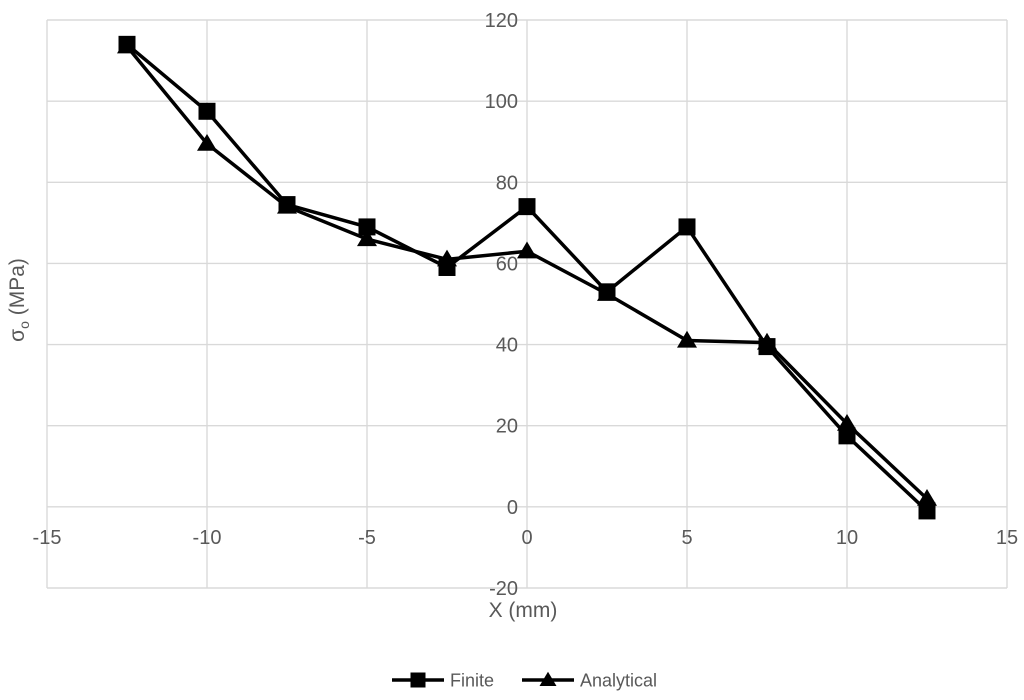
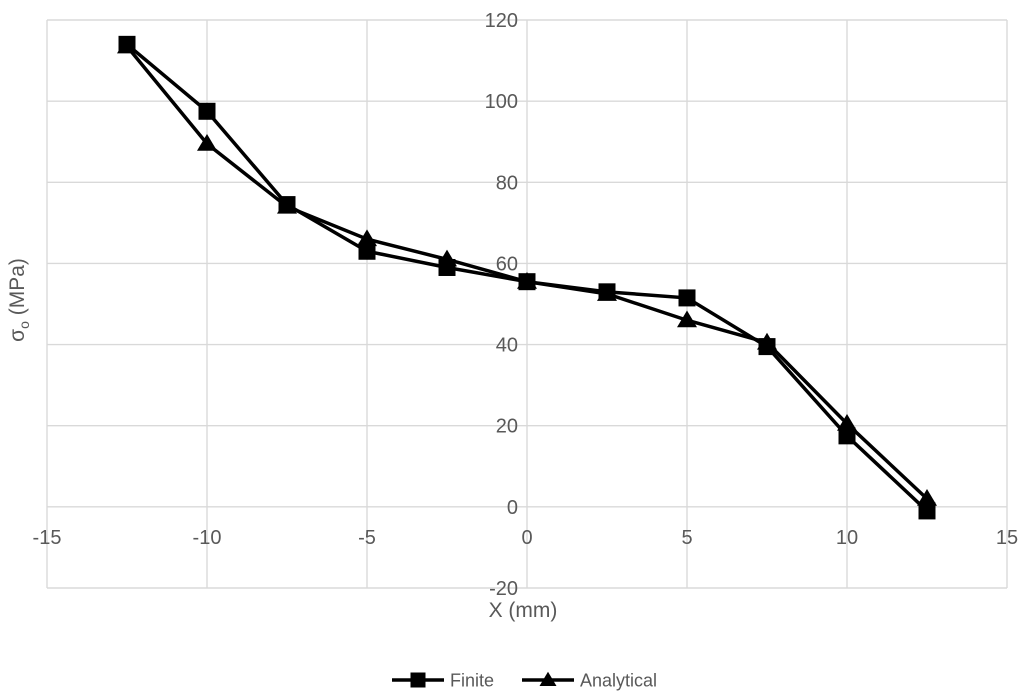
Finite/-5: 69 -> 63
Finite/0: 74 -> 56
Analytical/0: 63 -> 56
Finite/5: 69 -> 52
Analytical/5: 41 -> 46
